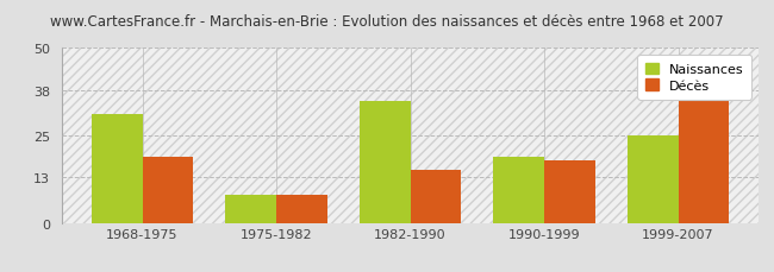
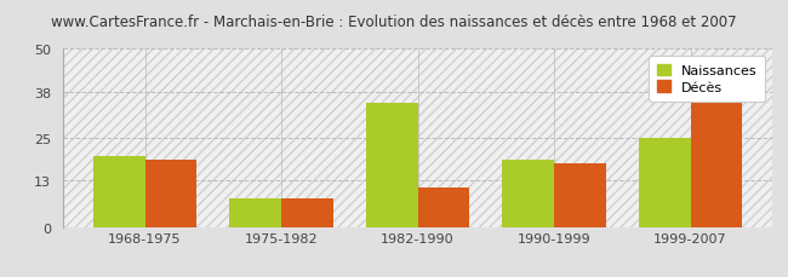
Naissances/1968-1975: 31 -> 20
Décès/1982-1990: 15 -> 11
